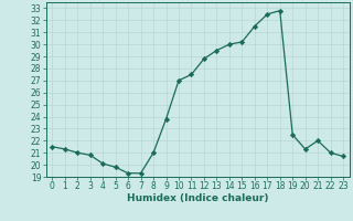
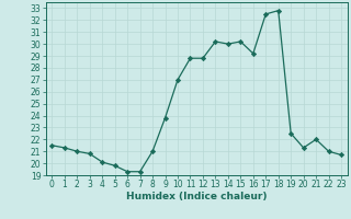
11: 27.5 -> 28.8
13: 29.5 -> 30.2
16: 31.5 -> 29.2
